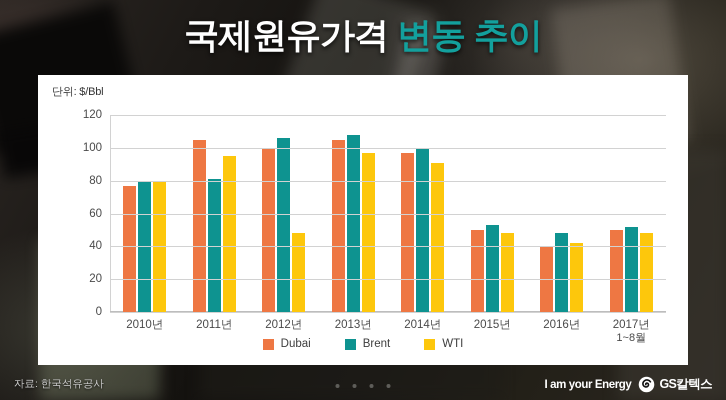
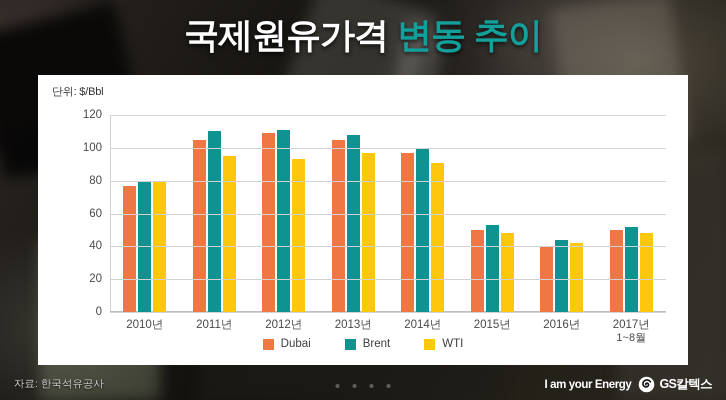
Brent/2011년: 81 -> 110
Dubai/2012년: 100 -> 109
Brent/2012년: 106 -> 111
WTI/2012년: 48 -> 93
Brent/2016년: 48 -> 44
